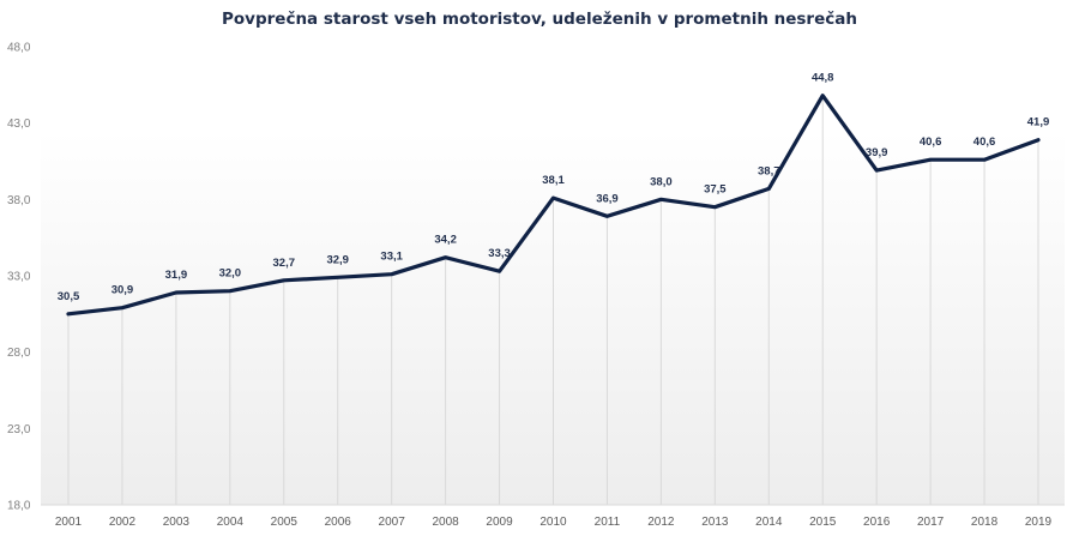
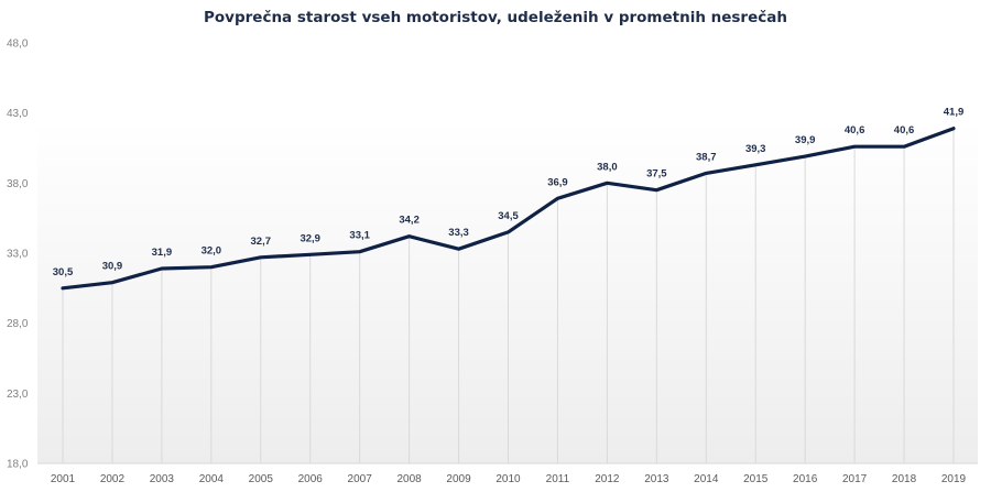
2010: 38,1 -> 34,5
2015: 44,8 -> 39,3
